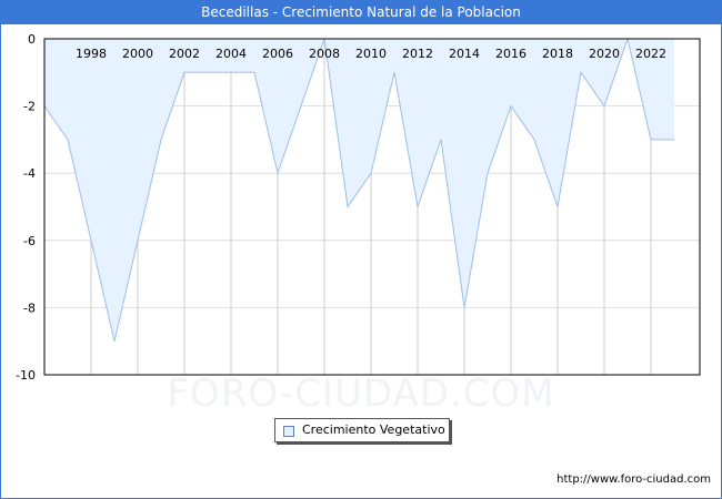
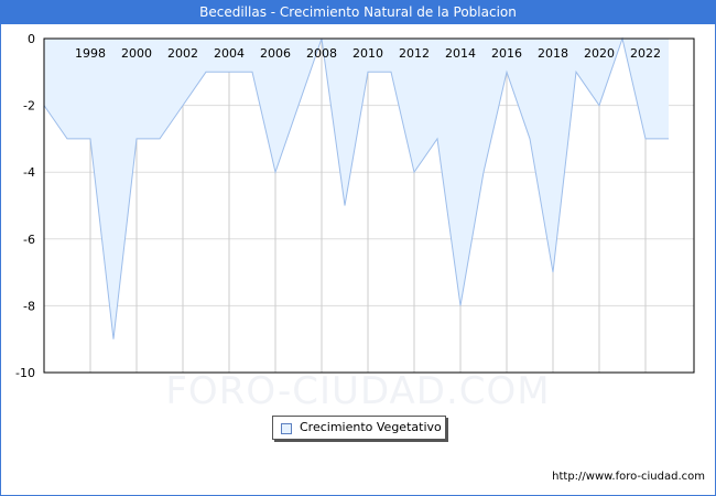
1998: -6 -> -3
2000: -6 -> -3
2002: -1 -> -2
2010: -4 -> -1
2012: -5 -> -4
2016: -2 -> -1
2018: -5 -> -7
